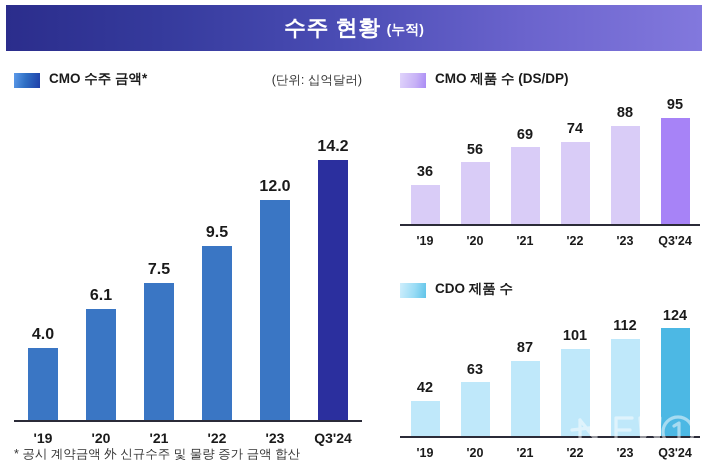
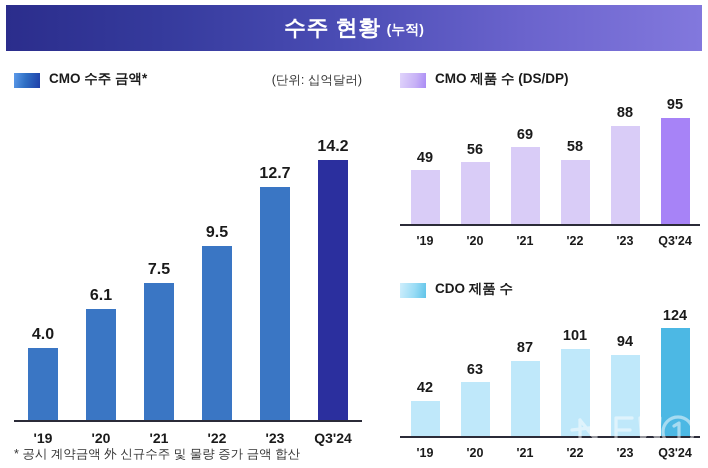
CMO 수주 금액*/'23: 12.0 -> 12.7
CMO 제품 수 (DS/DP)/'19: 36 -> 49
CMO 제품 수 (DS/DP)/'22: 74 -> 58
CDO 제품 수/'23: 112 -> 94
